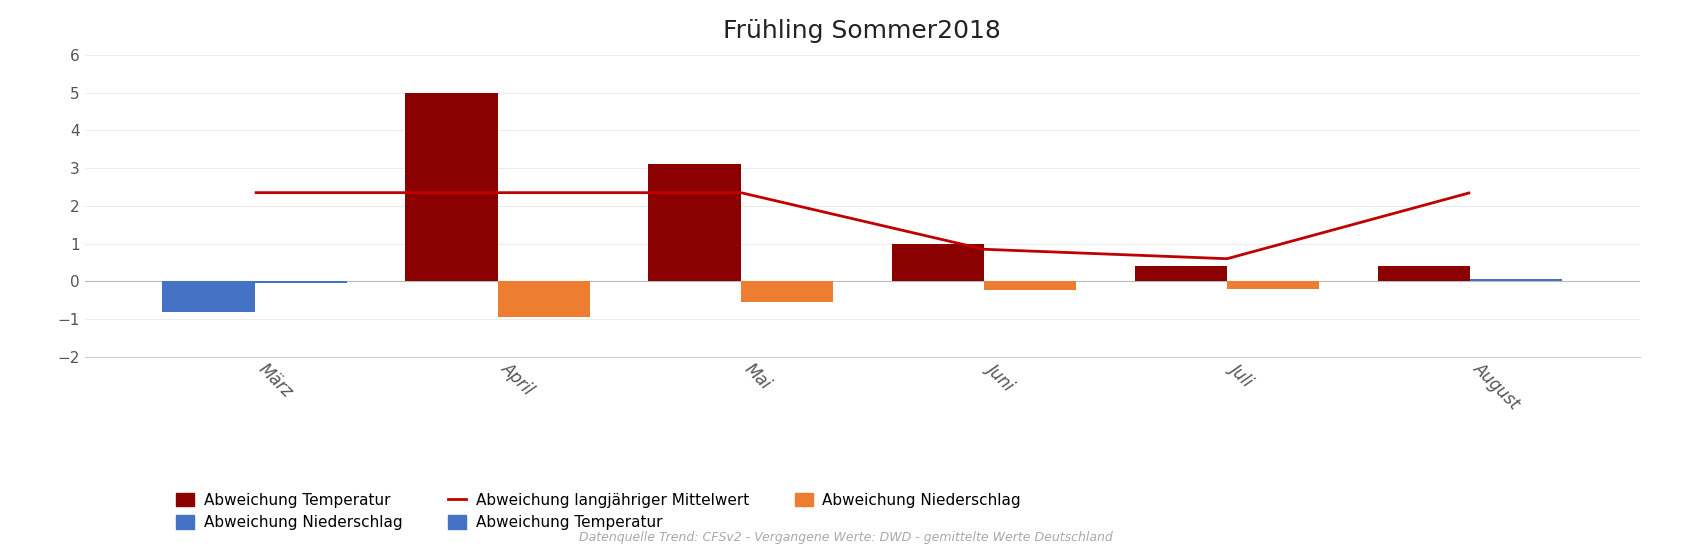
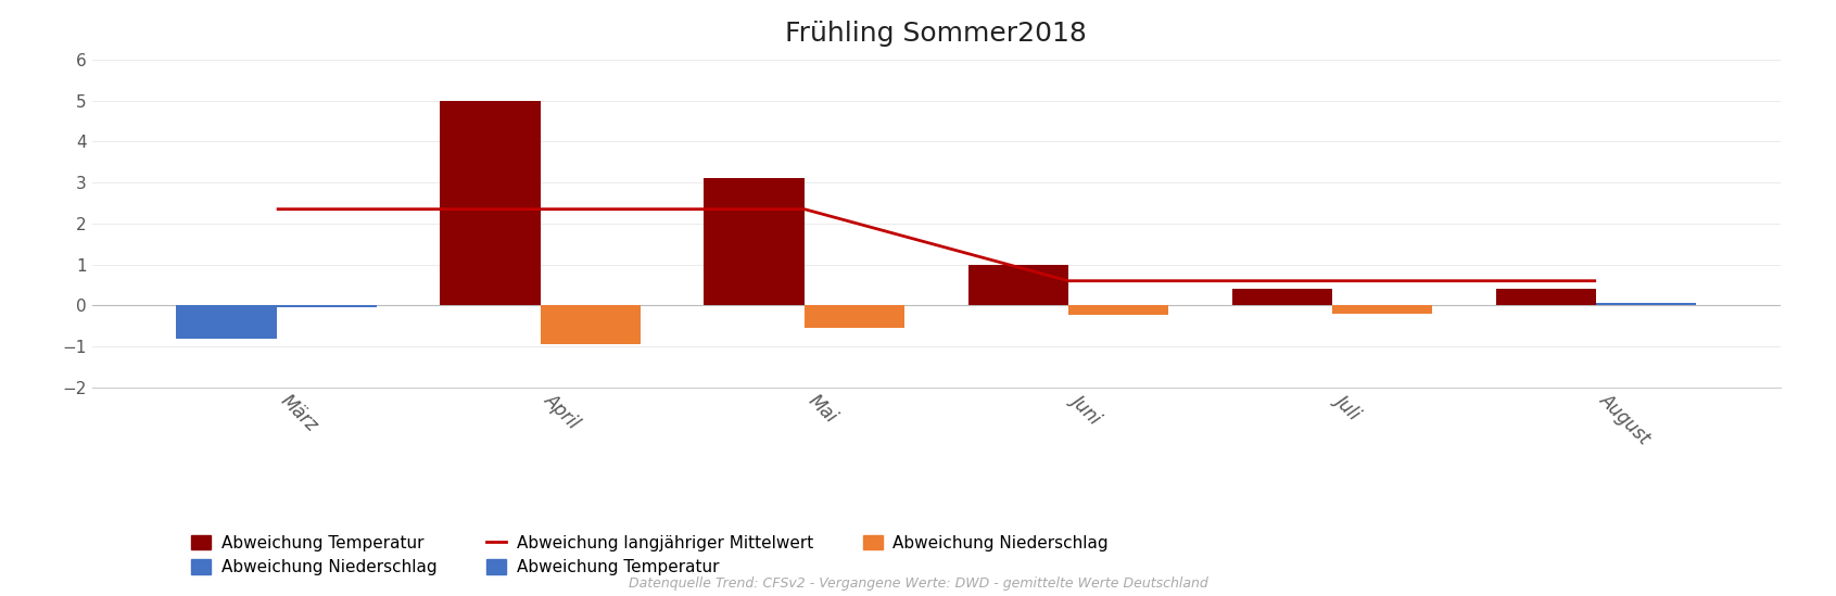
Abweichung langjähriger Mittelwert/Juni: 0.85 -> 0.60
Abweichung langjähriger Mittelwert/August: 2.35 -> 0.60
